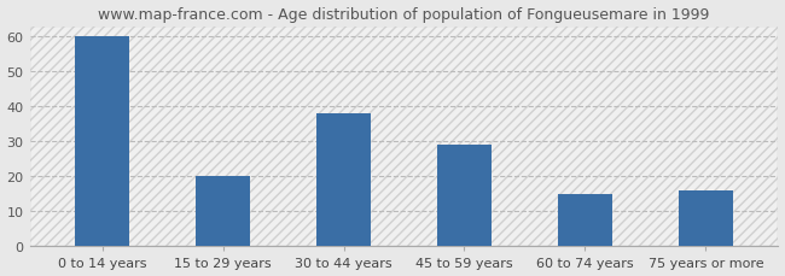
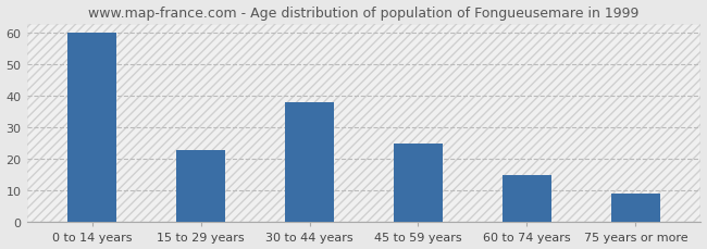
15 to 29 years: 20 -> 23
45 to 59 years: 29 -> 25
75 years or more: 16 -> 9
